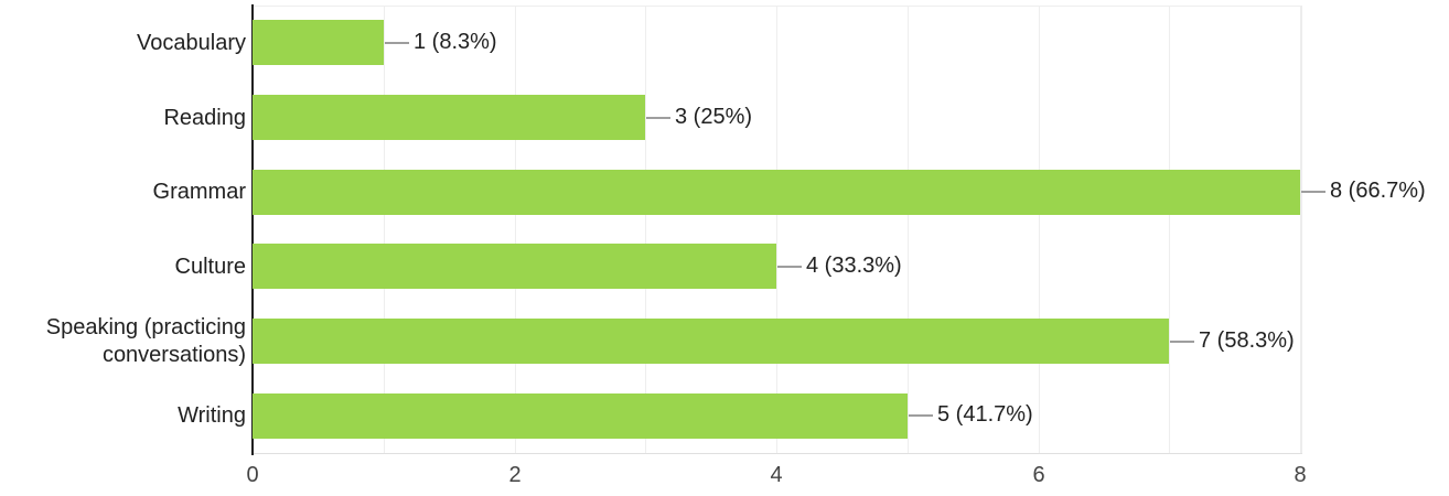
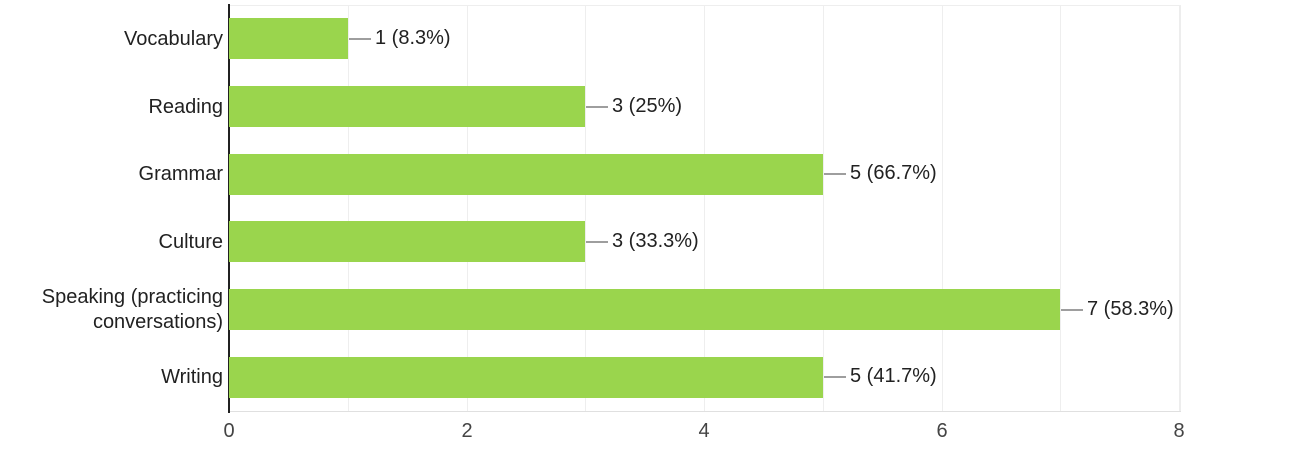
Grammar: 8 -> 5
Culture: 4 -> 3
